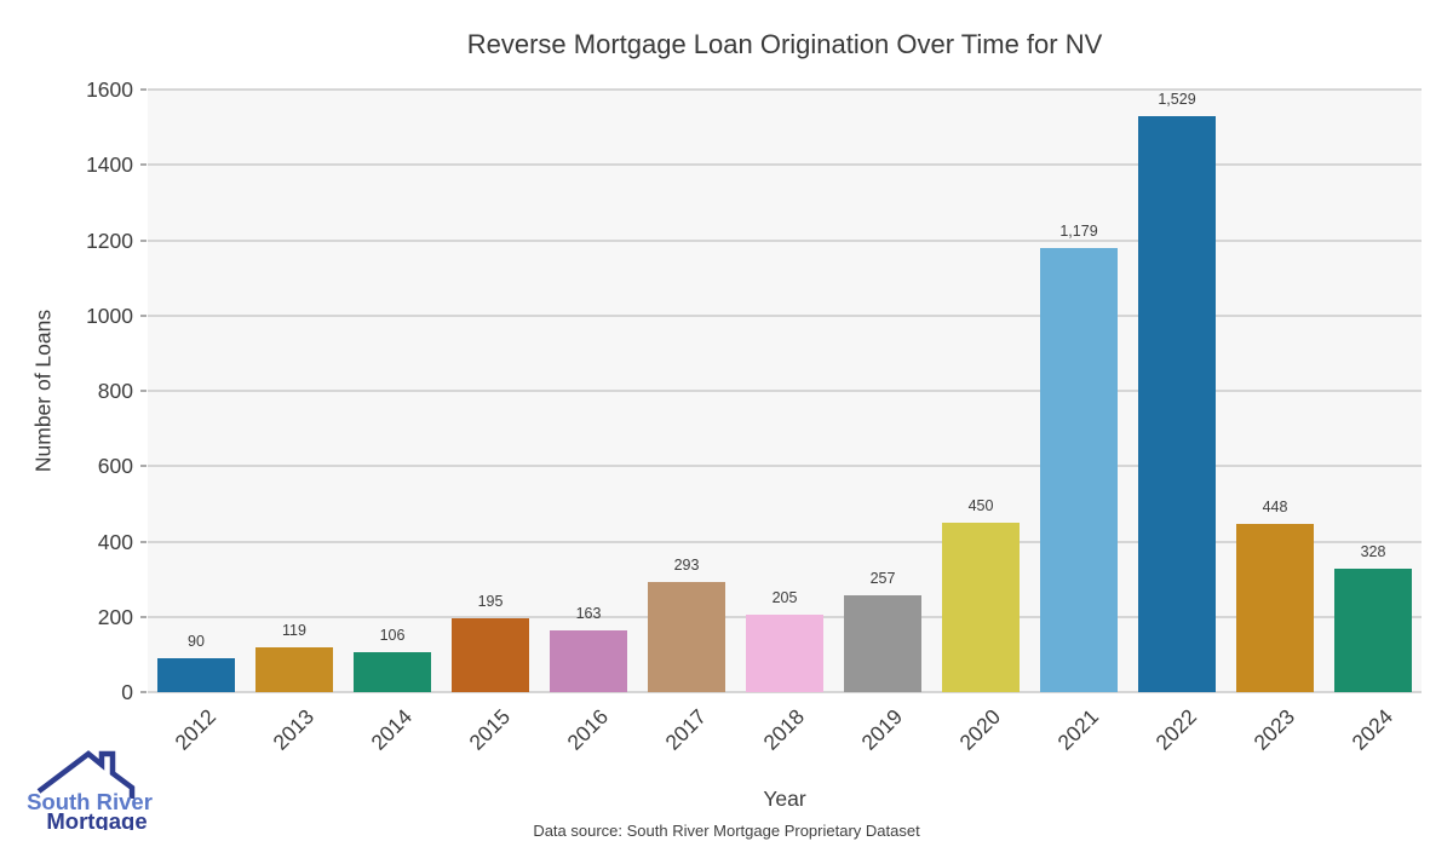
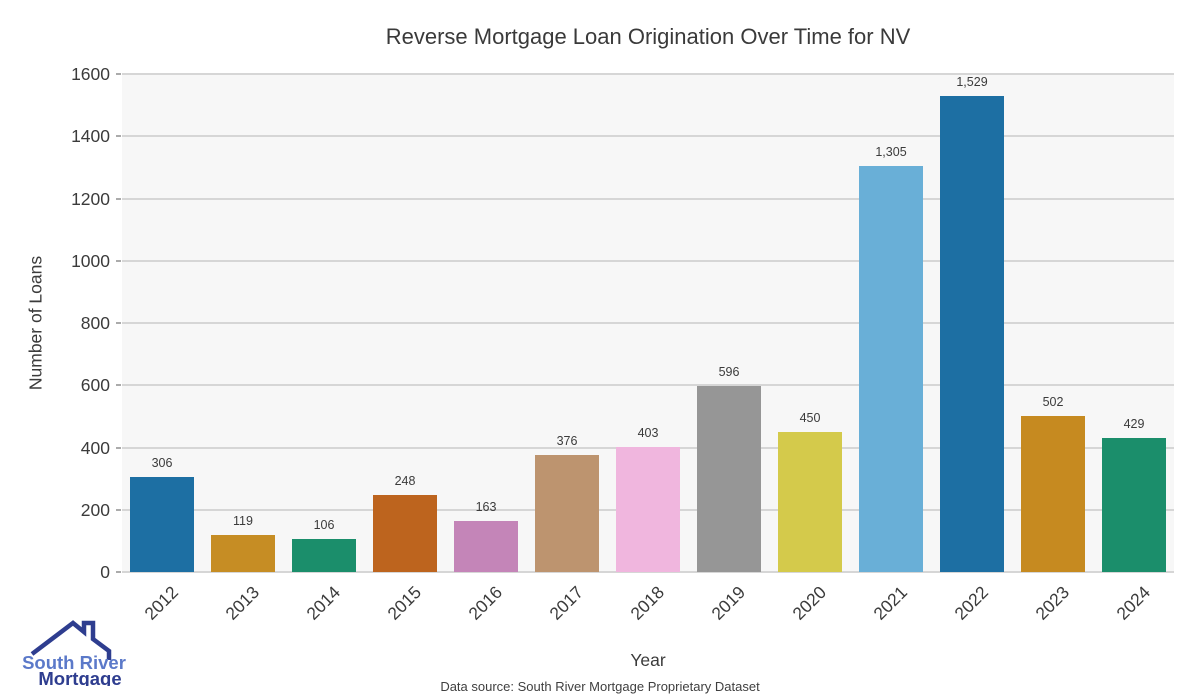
2012: 90 -> 306
2015: 195 -> 248
2017: 293 -> 376
2018: 205 -> 403
2019: 257 -> 596
2021: 1,179 -> 1,305
2023: 448 -> 502
2024: 328 -> 429
